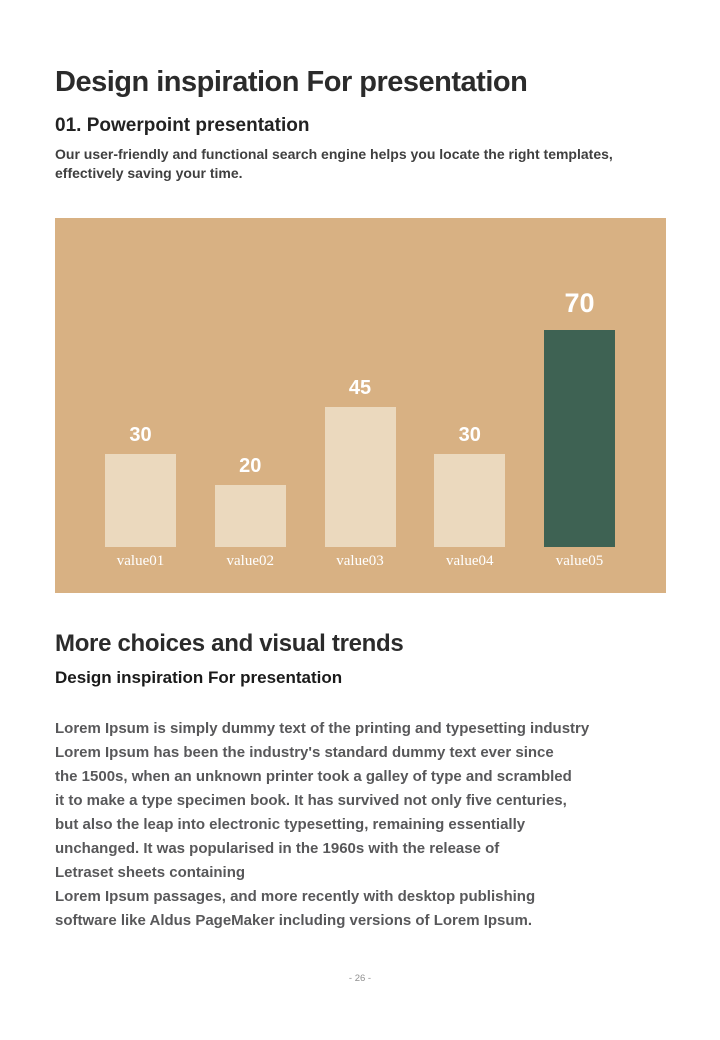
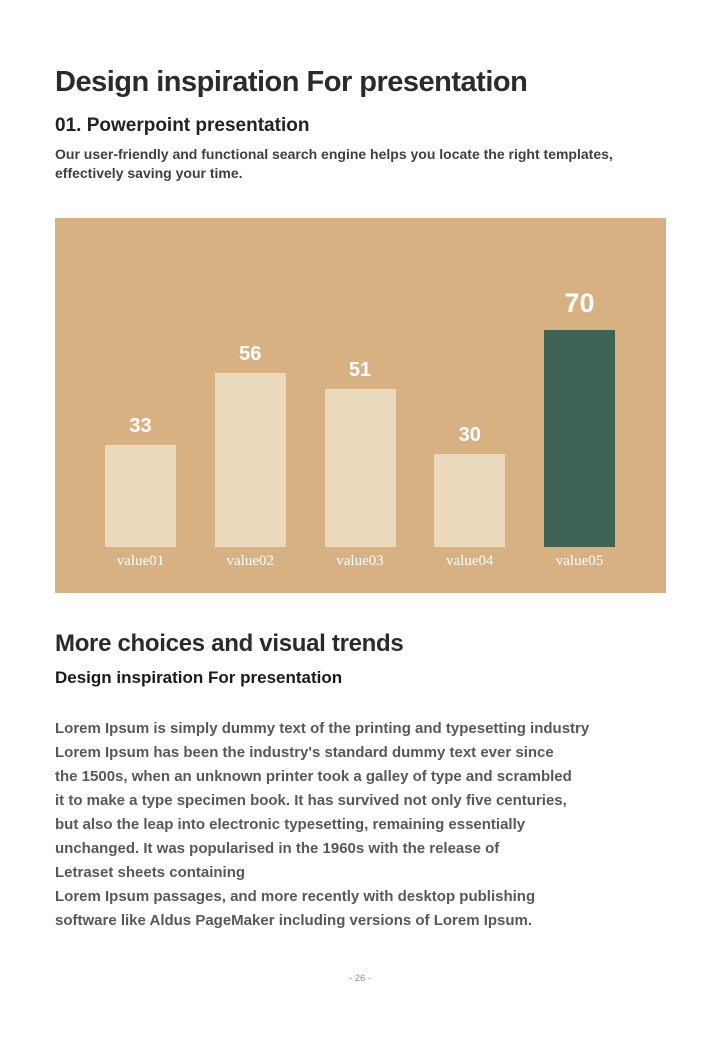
value01: 30 -> 33
value02: 20 -> 56
value03: 45 -> 51
